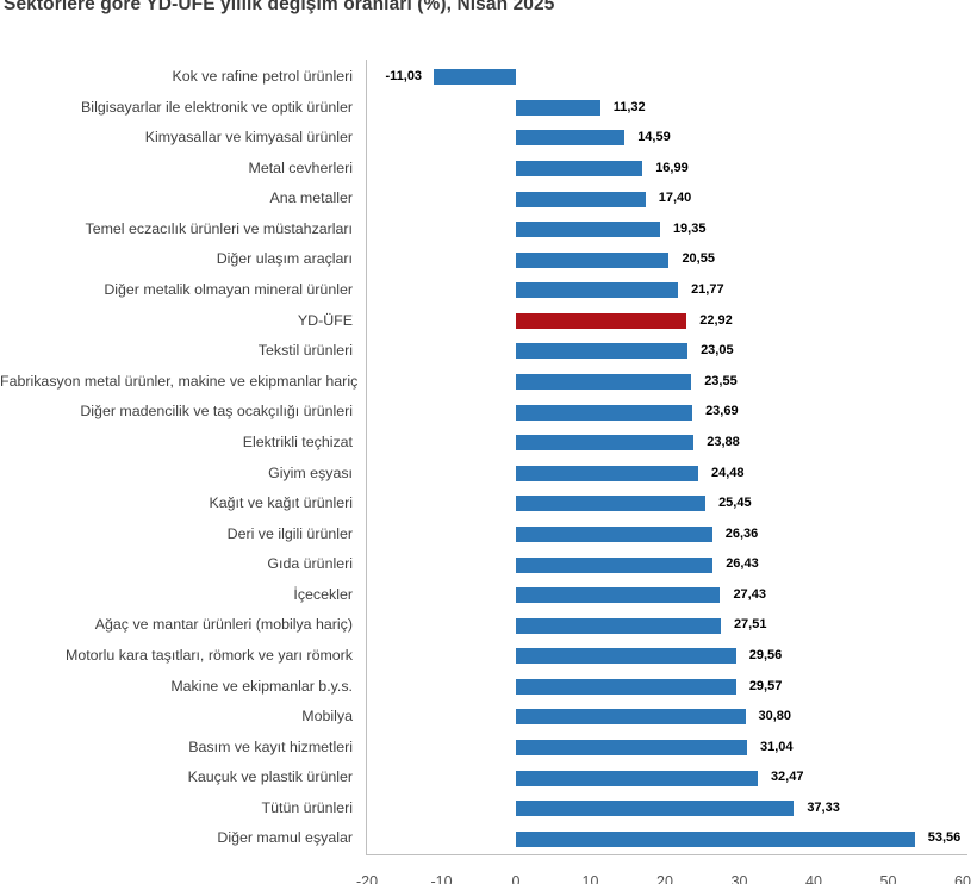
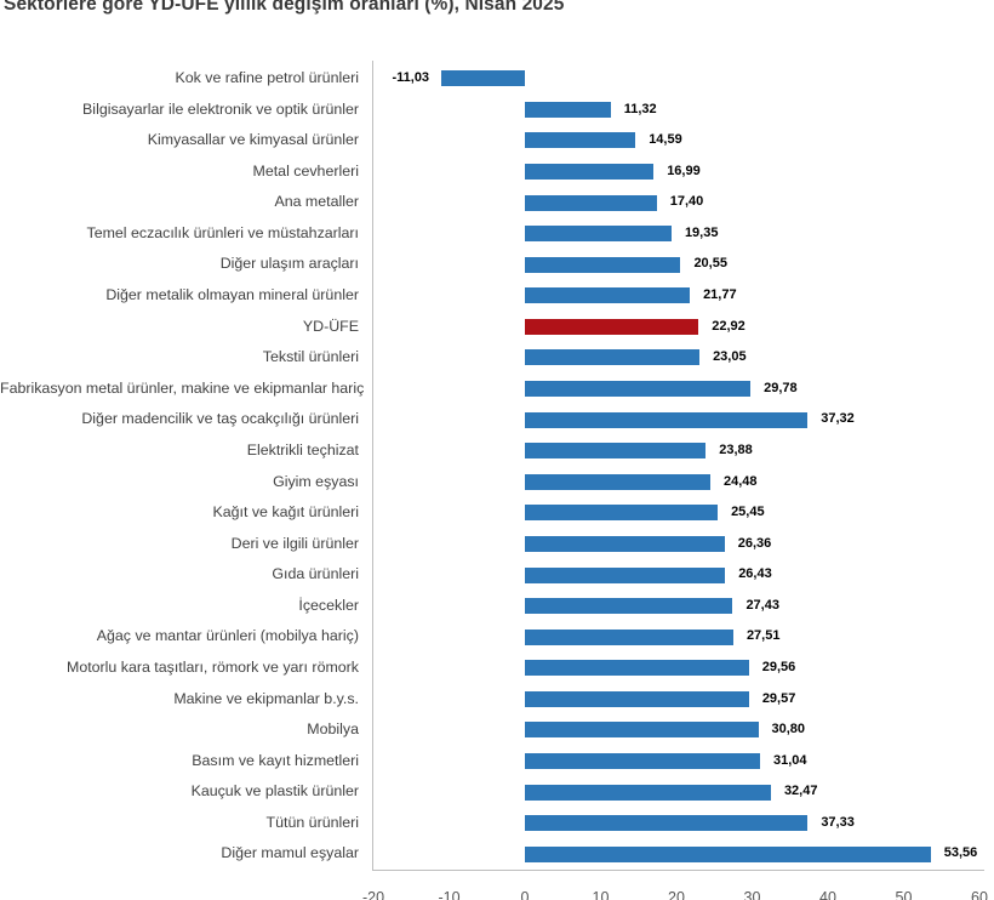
Fabrikasyon metal ürünler, makine ve ekipmanlar hariç: 23,55 -> 29,78
Diğer madencilik ve taş ocakçılığı ürünleri: 23,69 -> 37,32
